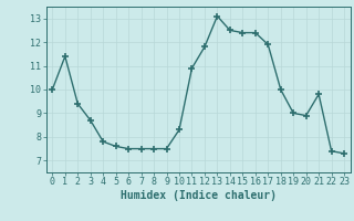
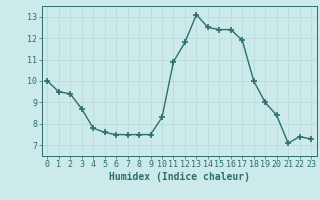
1: 11.4 -> 9.5
20: 8.9 -> 8.4
21: 9.8 -> 7.1
